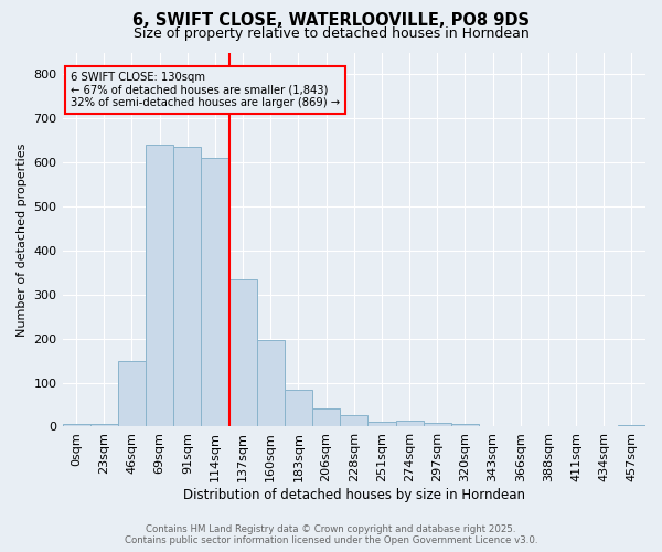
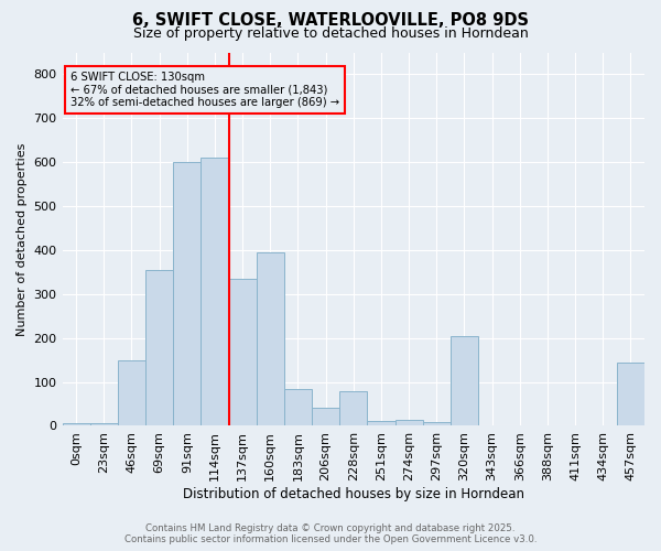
69sqm: 640 -> 355
91sqm: 635 -> 600
160sqm: 198 -> 395
228sqm: 26 -> 80
320sqm: 5 -> 205
457sqm: 4 -> 145
